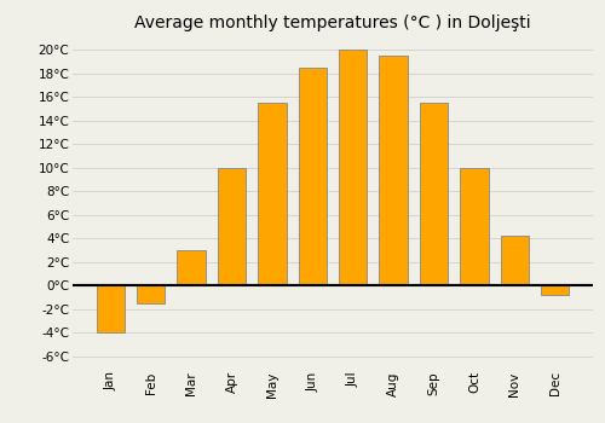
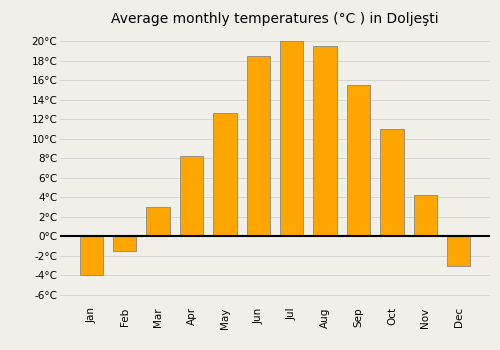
Apr: 10.0°C -> 8.2°C
May: 15.5°C -> 12.6°C
Oct: 10.0°C -> 11.0°C
Dec: -0.8°C -> -3.0°C
